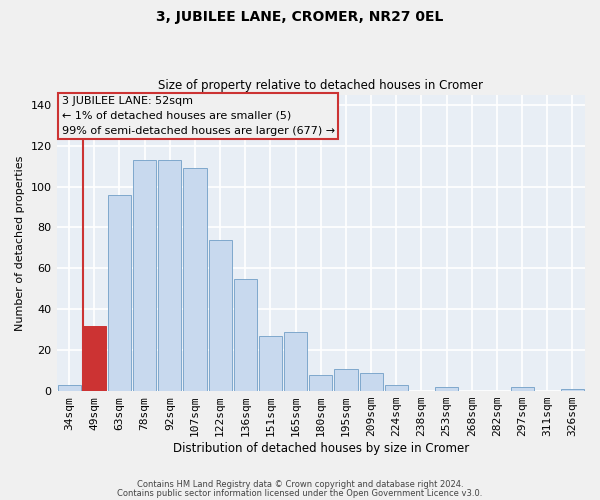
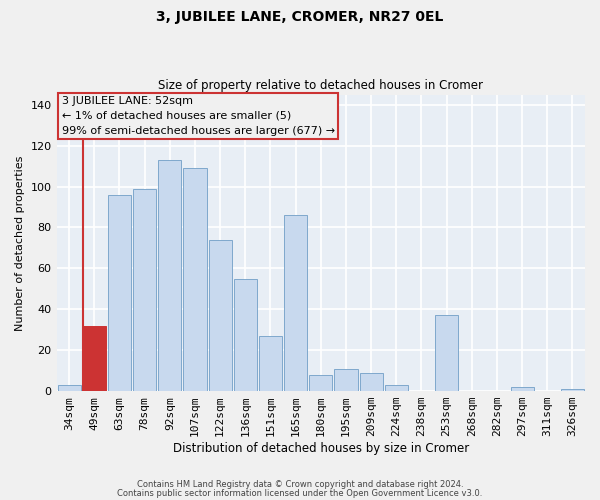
78sqm: 113 -> 99
165sqm: 29 -> 86
253sqm: 2 -> 37
